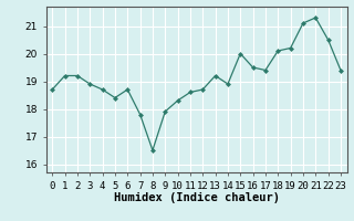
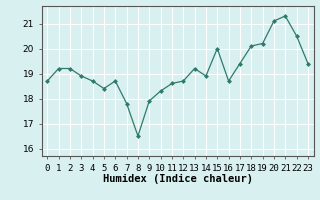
16: 19.5 -> 18.7
